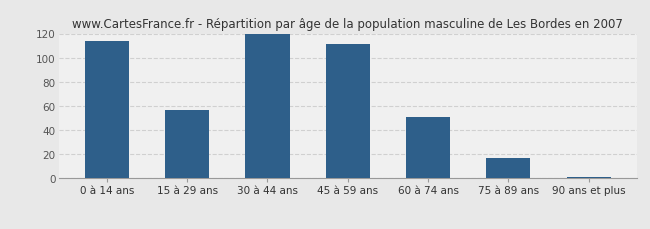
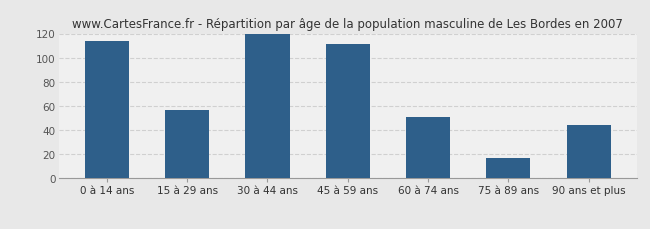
90 ans et plus: 1 -> 44
